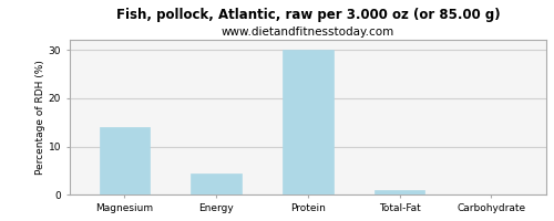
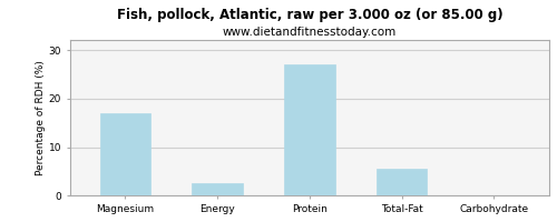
Magnesium: 14.0 -> 17.0
Energy: 4.5 -> 2.5
Protein: 30.0 -> 27.0
Total-Fat: 1.0 -> 5.5
